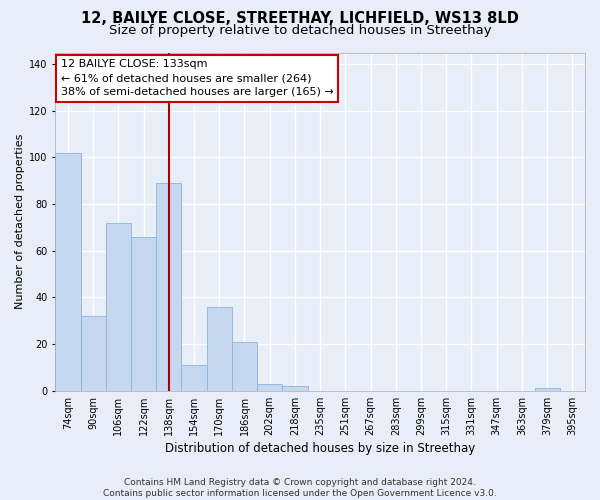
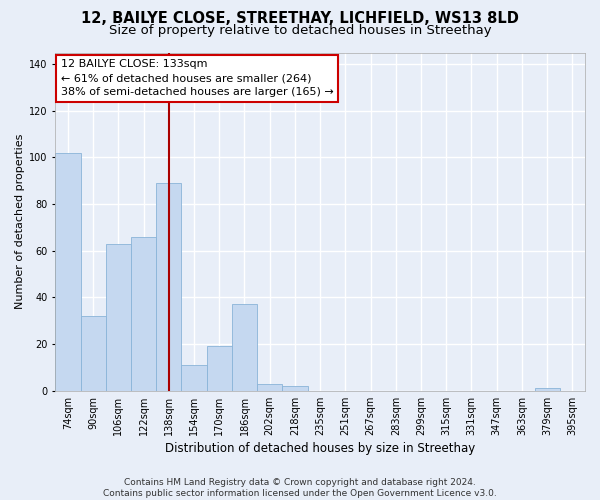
106sqm: 72 -> 63
170sqm: 36 -> 19
186sqm: 21 -> 37
